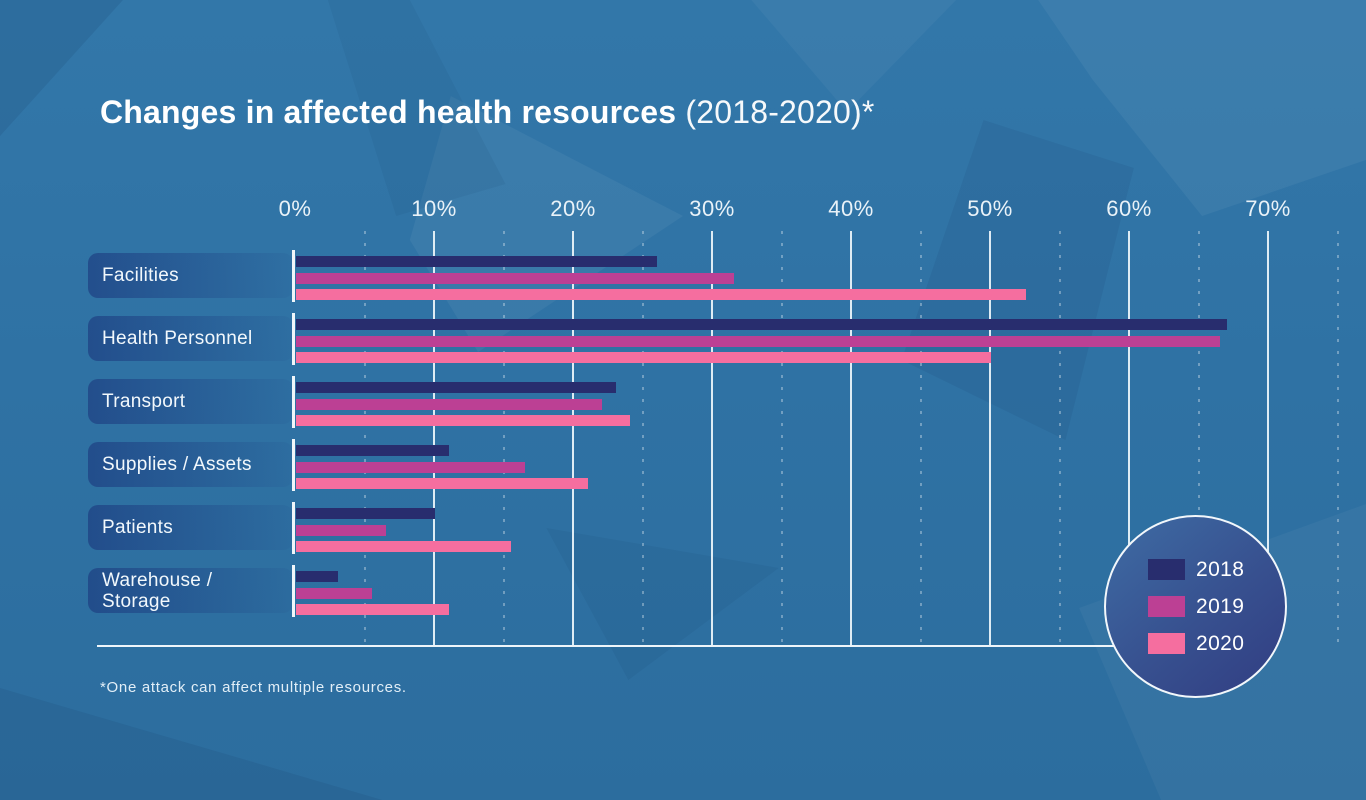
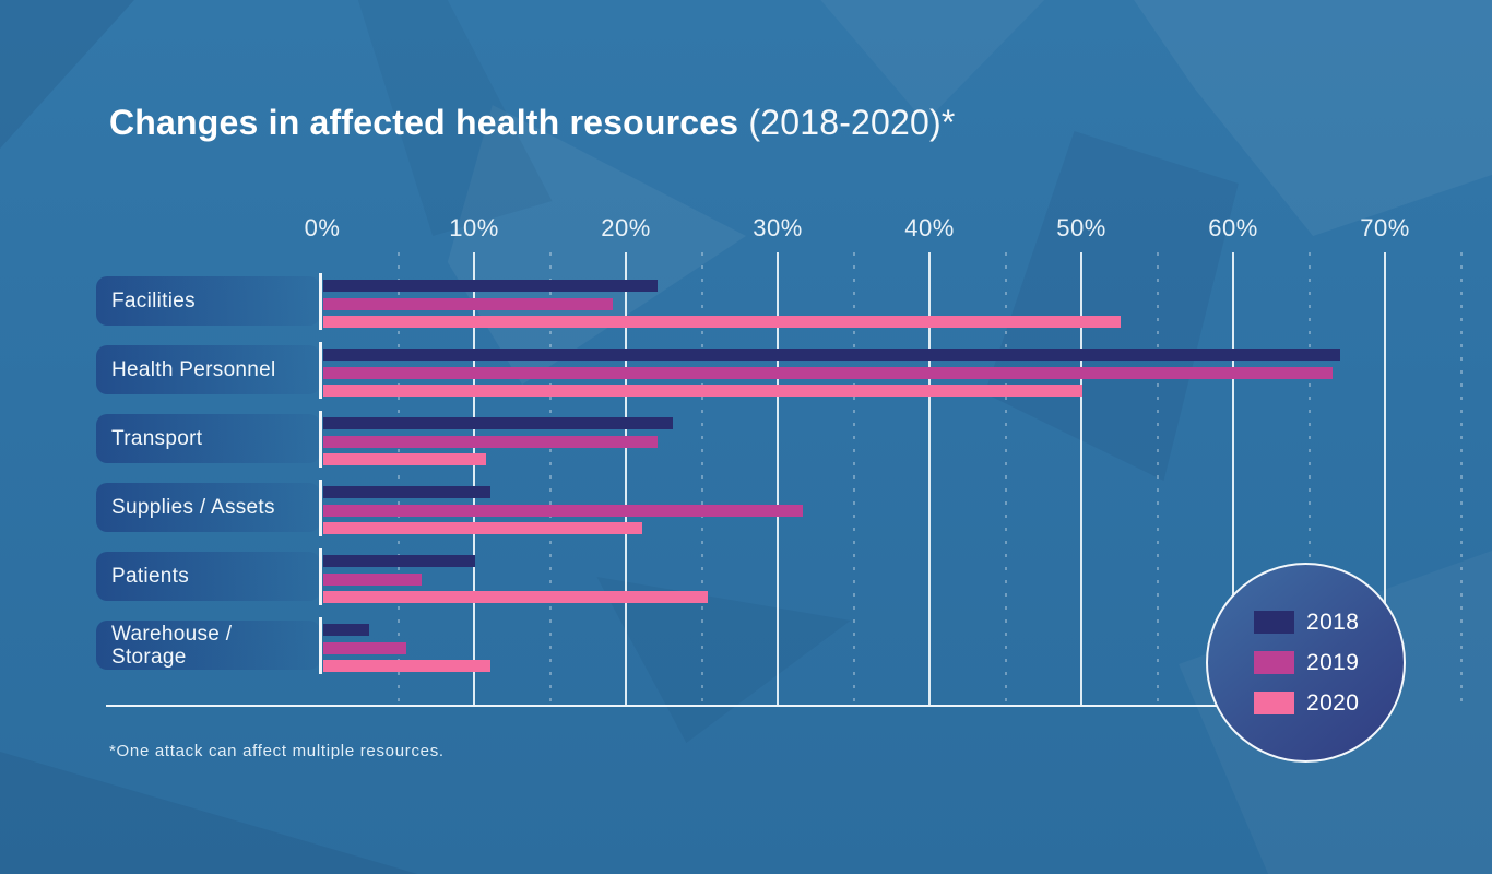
2018/Facilities: 26% -> 22%
2019/Facilities: 31.5% -> 19.1%
2020/Transport: 24.0% -> 10.7%
2019/Supplies / Assets: 16.5% -> 31.6%
2020/Patients: 15.5% -> 25.3%
